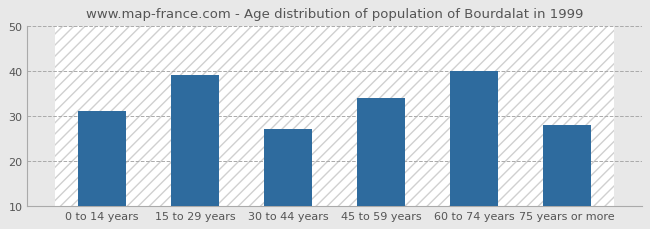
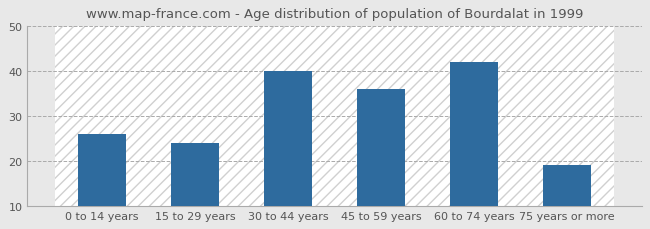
0 to 14 years: 31 -> 26
15 to 29 years: 39 -> 24
30 to 44 years: 27 -> 40
45 to 59 years: 34 -> 36
60 to 74 years: 40 -> 42
75 years or more: 28 -> 19
